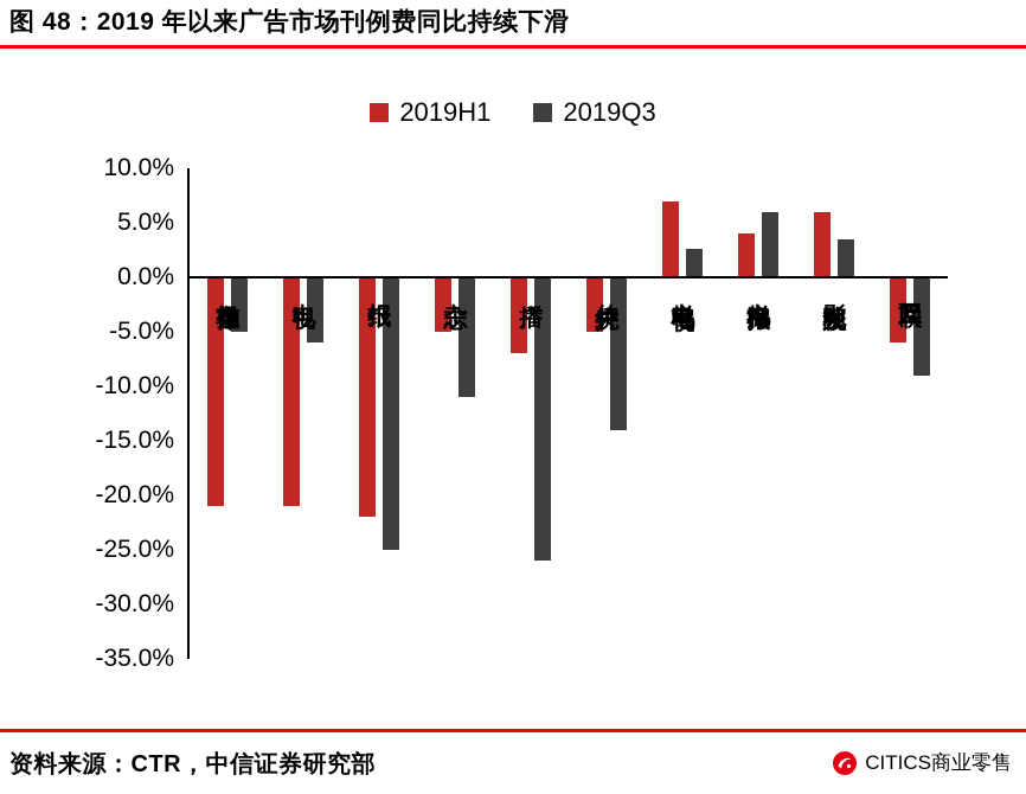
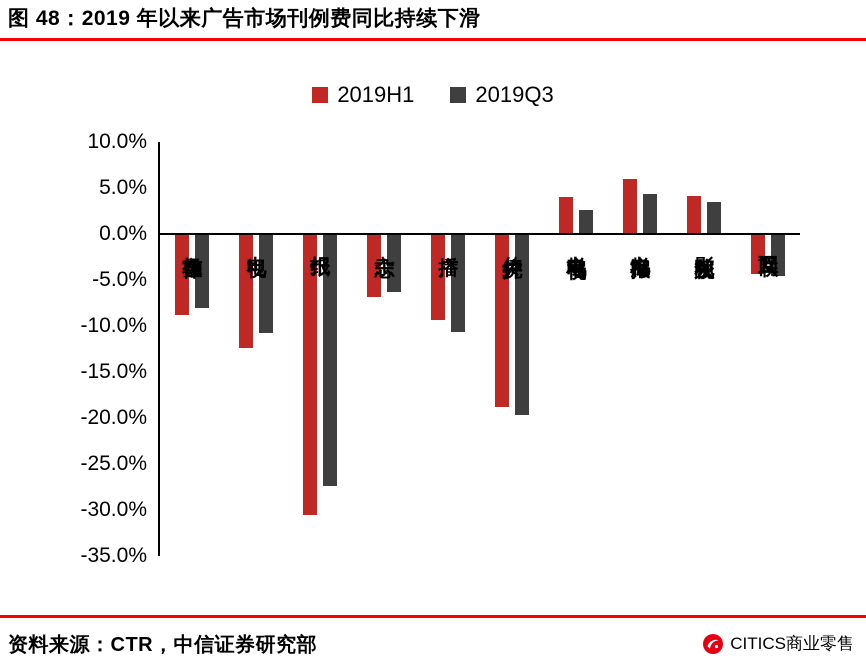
2019H1/市场整体: -21% -> -9%
2019Q3/市场整体: -5% -> -8%
2019H1/电视: -21% -> -12%
2019Q3/电视: -6% -> -11%
2019H1/报纸: -22% -> -30%
2019Q3/报纸: -25% -> -27%
2019H1/杂志: -5% -> -7%
2019Q3/杂志: -11% -> -6%
2019H1/广播: -7% -> -9%
2019Q3/广播: -26% -> -11%
2019H1/传统户外: -5% -> -19%
2019Q3/传统户外: -14% -> -20%
2019H1/电梯电视: 7% -> 4%
2019H1/电梯海报: 4% -> 6%
2019Q3/电梯海报: 6% -> 4%
2019H1/影院视频: 6% -> 4%
2019H1/互联网: -6% -> -4%
2019Q3/互联网: -9% -> -5%
